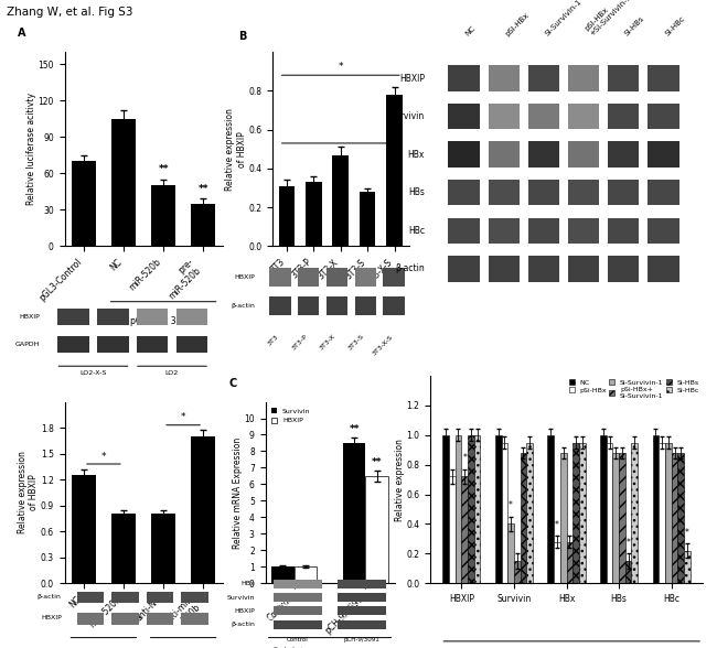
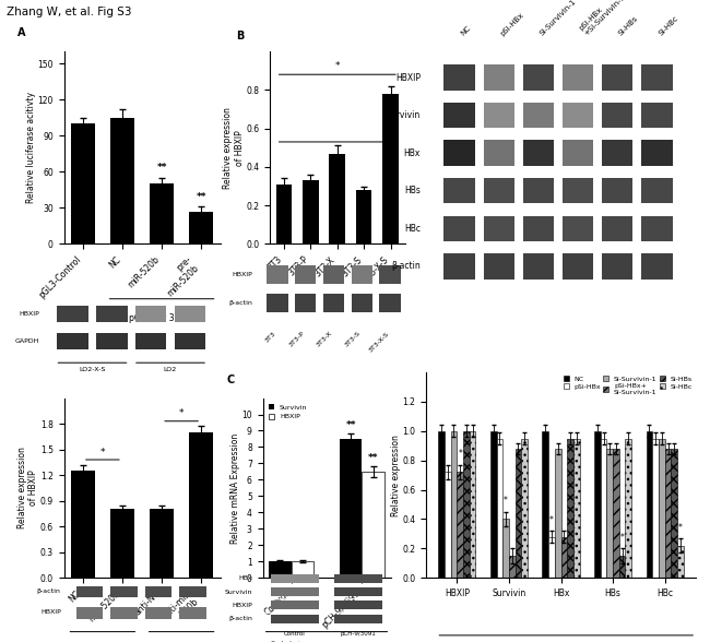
pGL3-Control: 70 -> 100
pre- miR-520b: 35 -> 27
